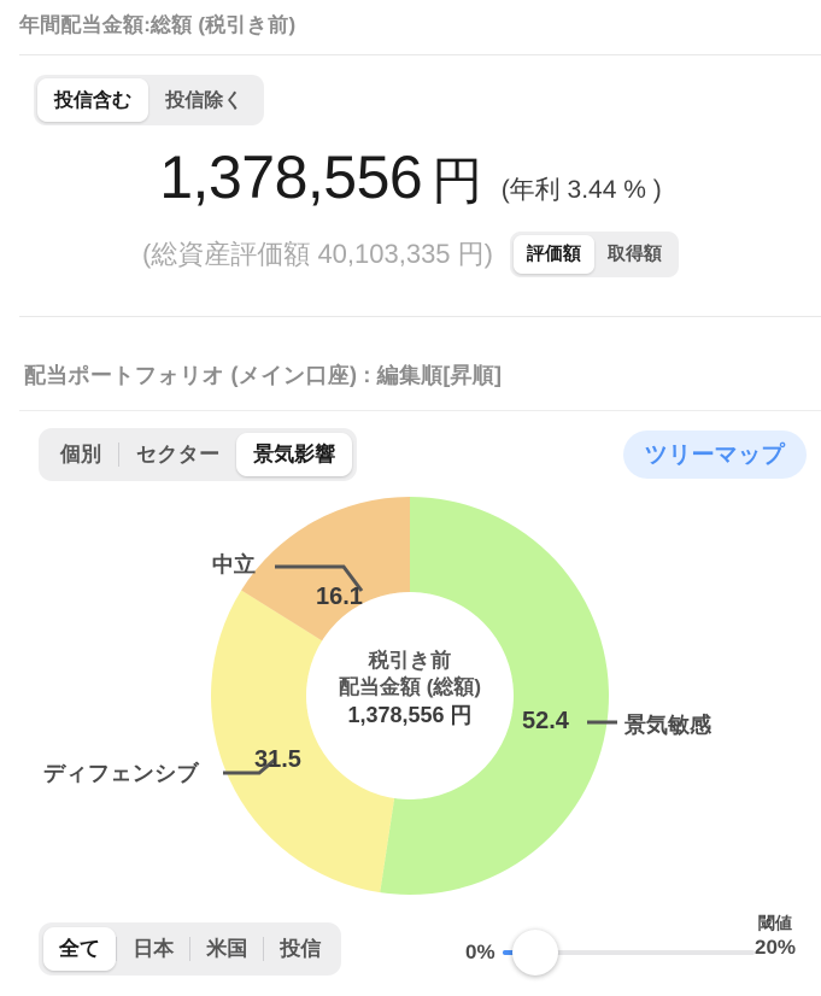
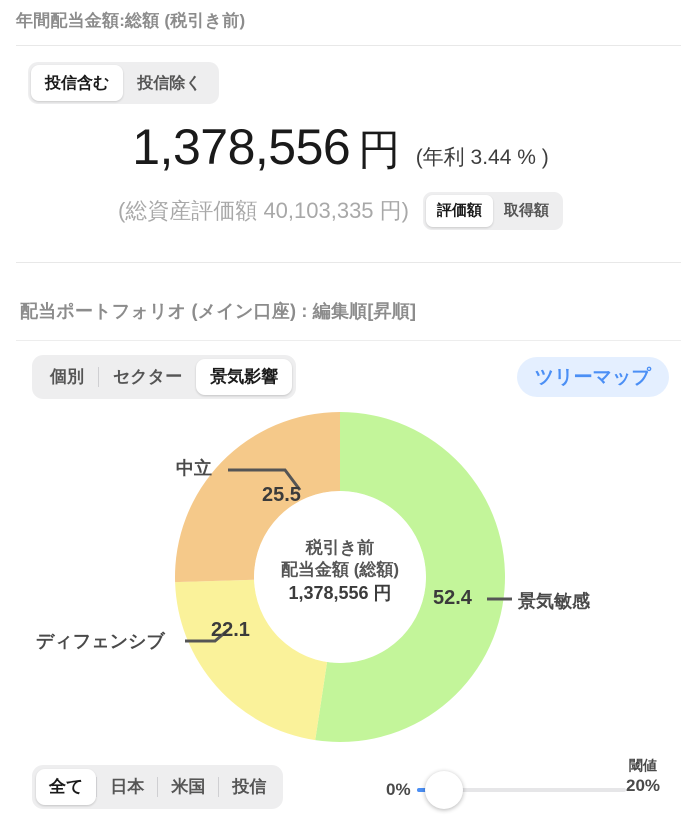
ディフェンシブ: 31.5 -> 22.1
中立: 16.1 -> 25.5
